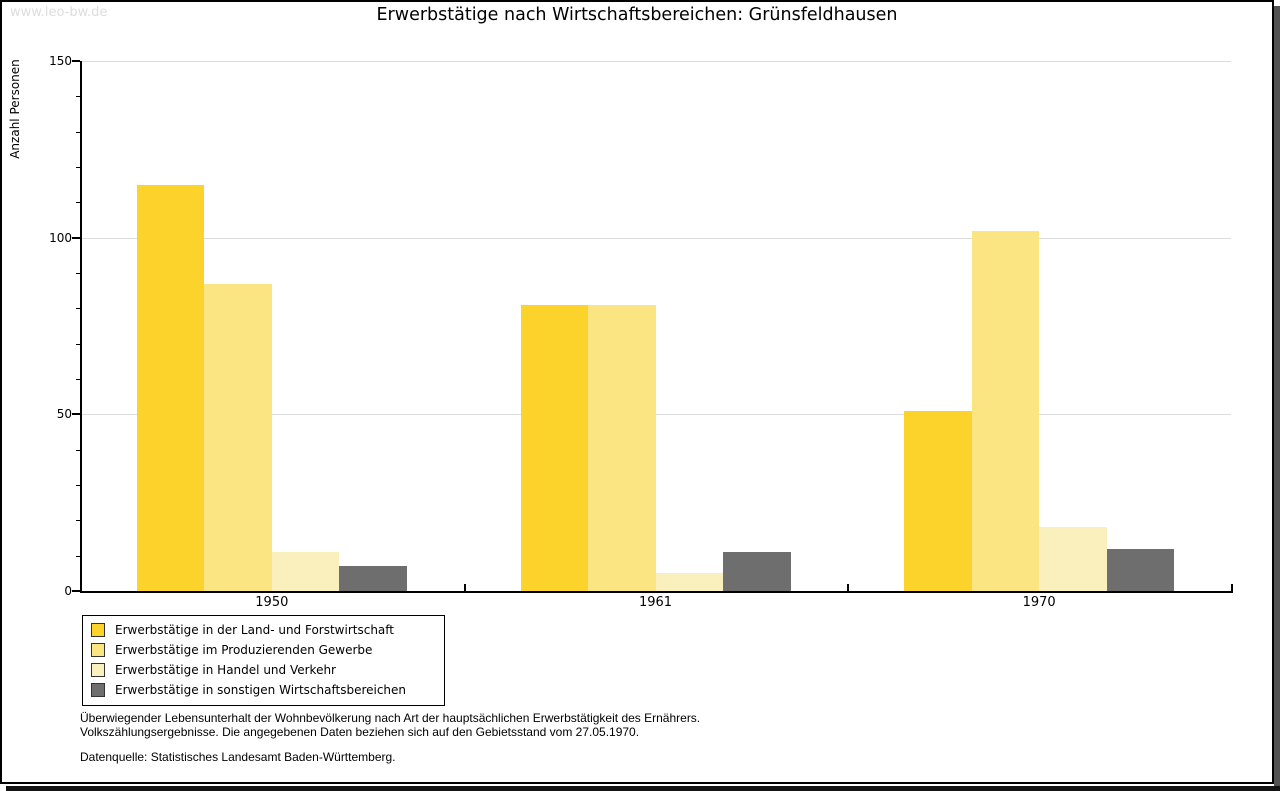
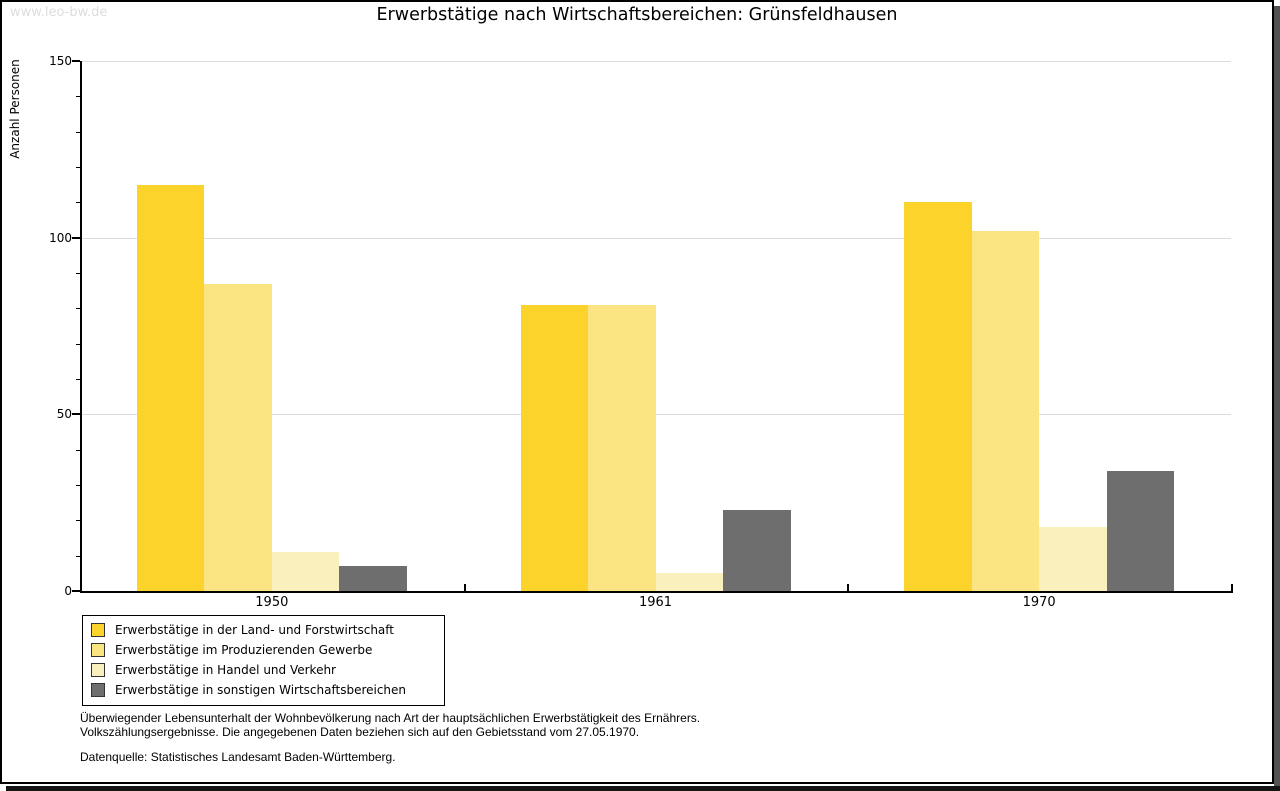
Erwerbstätige in sonstigen Wirtschaftsbereichen/1961: 11 -> 23
Erwerbstätige in der Land- und Forstwirtschaft/1970: 51 -> 110
Erwerbstätige in sonstigen Wirtschaftsbereichen/1970: 12 -> 34
